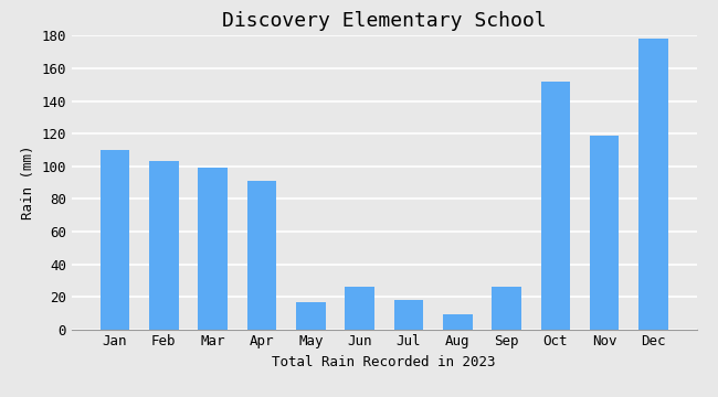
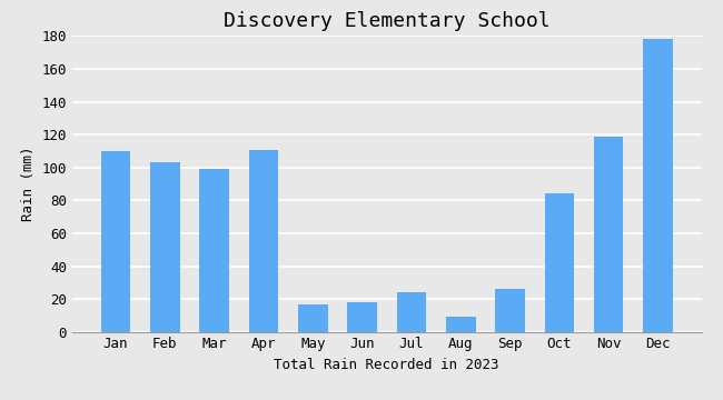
Apr: 91 -> 111
Jun: 26 -> 18
Jul: 18 -> 24
Oct: 152 -> 84
